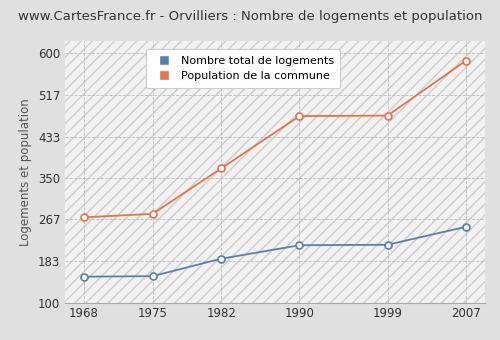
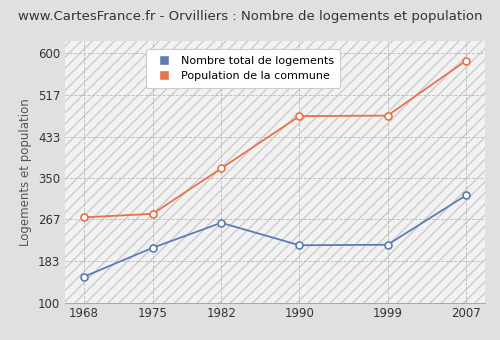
Nombre total de logements/1975: 153 -> 210
Nombre total de logements/1982: 188 -> 260
Nombre total de logements/2007: 252 -> 315
